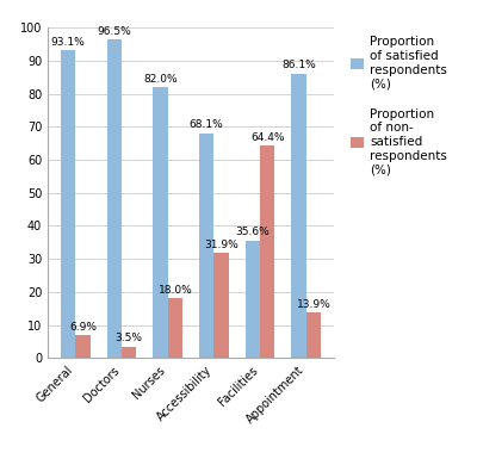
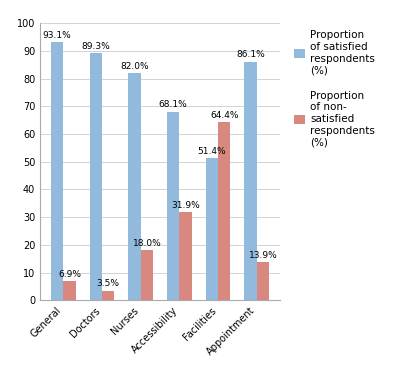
Proportion of satisfied respondents (%)/Doctors: 96.5% -> 89.3%
Proportion of satisfied respondents (%)/Facilities: 35.6% -> 51.4%
